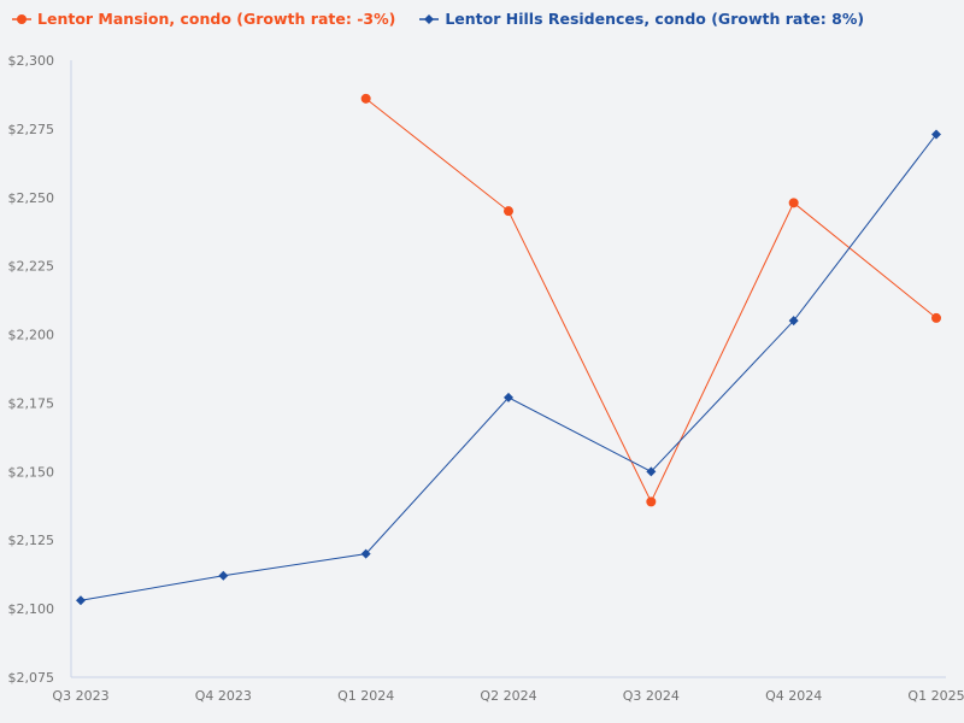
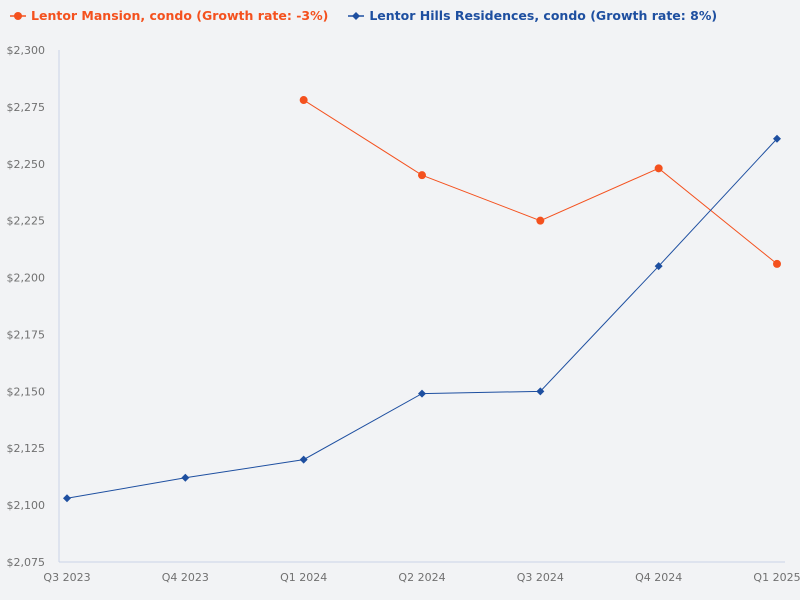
Lentor Mansion, condo (Growth rate: -3%)/Q1 2024: $2286 -> $2278
Lentor Hills Residences, condo (Growth rate: 8%)/Q2 2024: $2177 -> $2149
Lentor Mansion, condo (Growth rate: -3%)/Q3 2024: $2139 -> $2225
Lentor Hills Residences, condo (Growth rate: 8%)/Q1 2025: $2273 -> $2261
